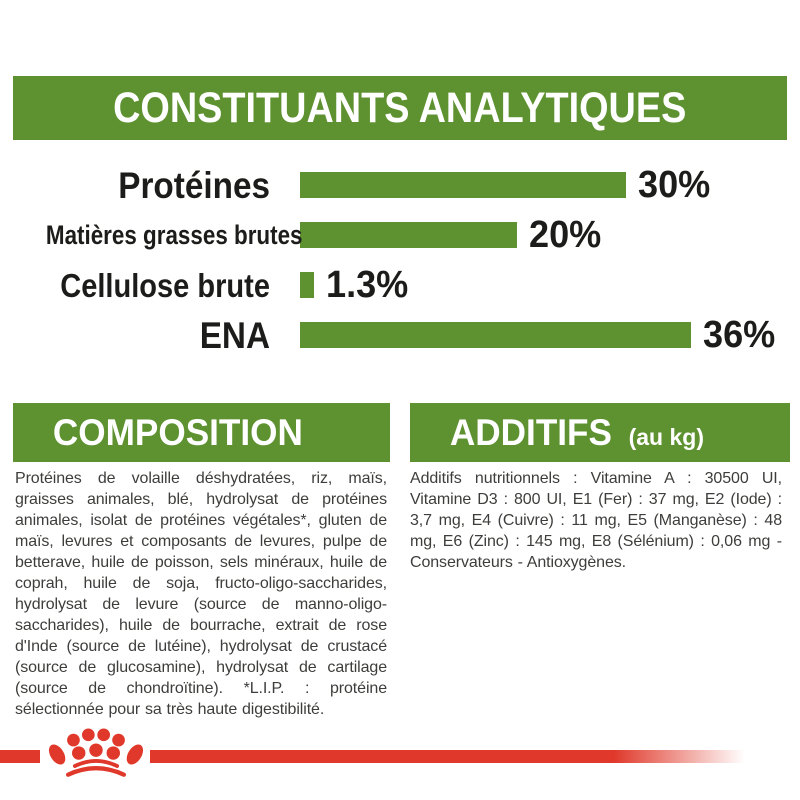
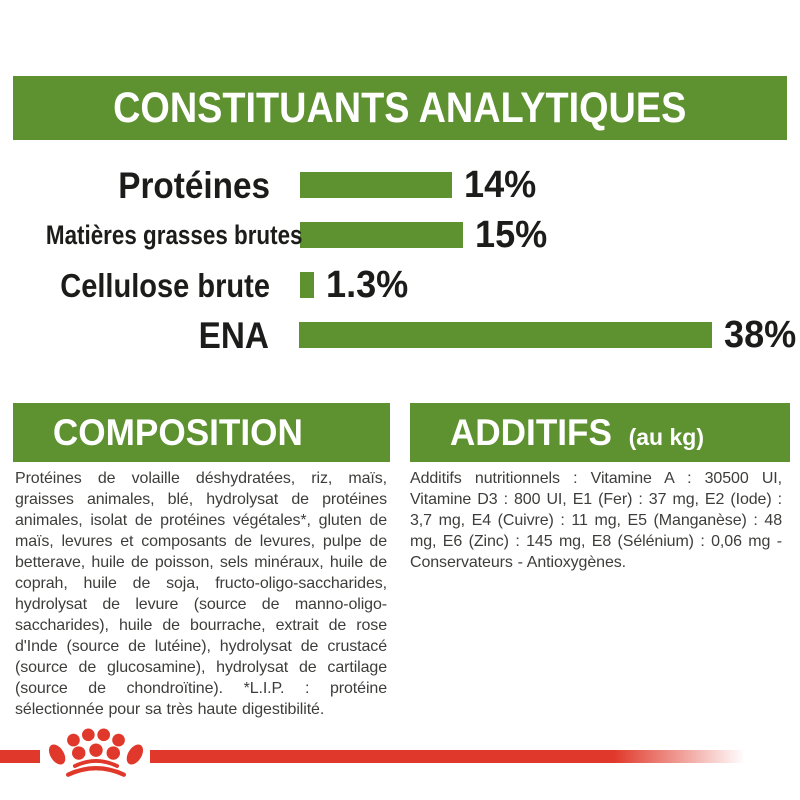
Protéines: 30% -> 14%
Matières grasses brutes: 20% -> 15%
ENA: 36% -> 38%
